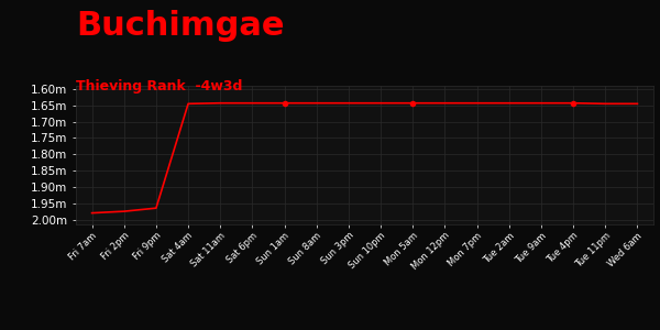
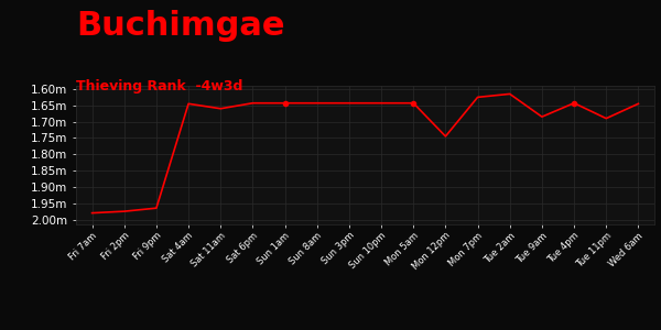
Sat 11am: 1.643m -> 1.660m
Mon 12pm: 1.643m -> 1.745m
Mon 7pm: 1.643m -> 1.625m
Tue 2am: 1.643m -> 1.615m
Tue 9am: 1.643m -> 1.685m
Tue 11pm: 1.645m -> 1.690m
